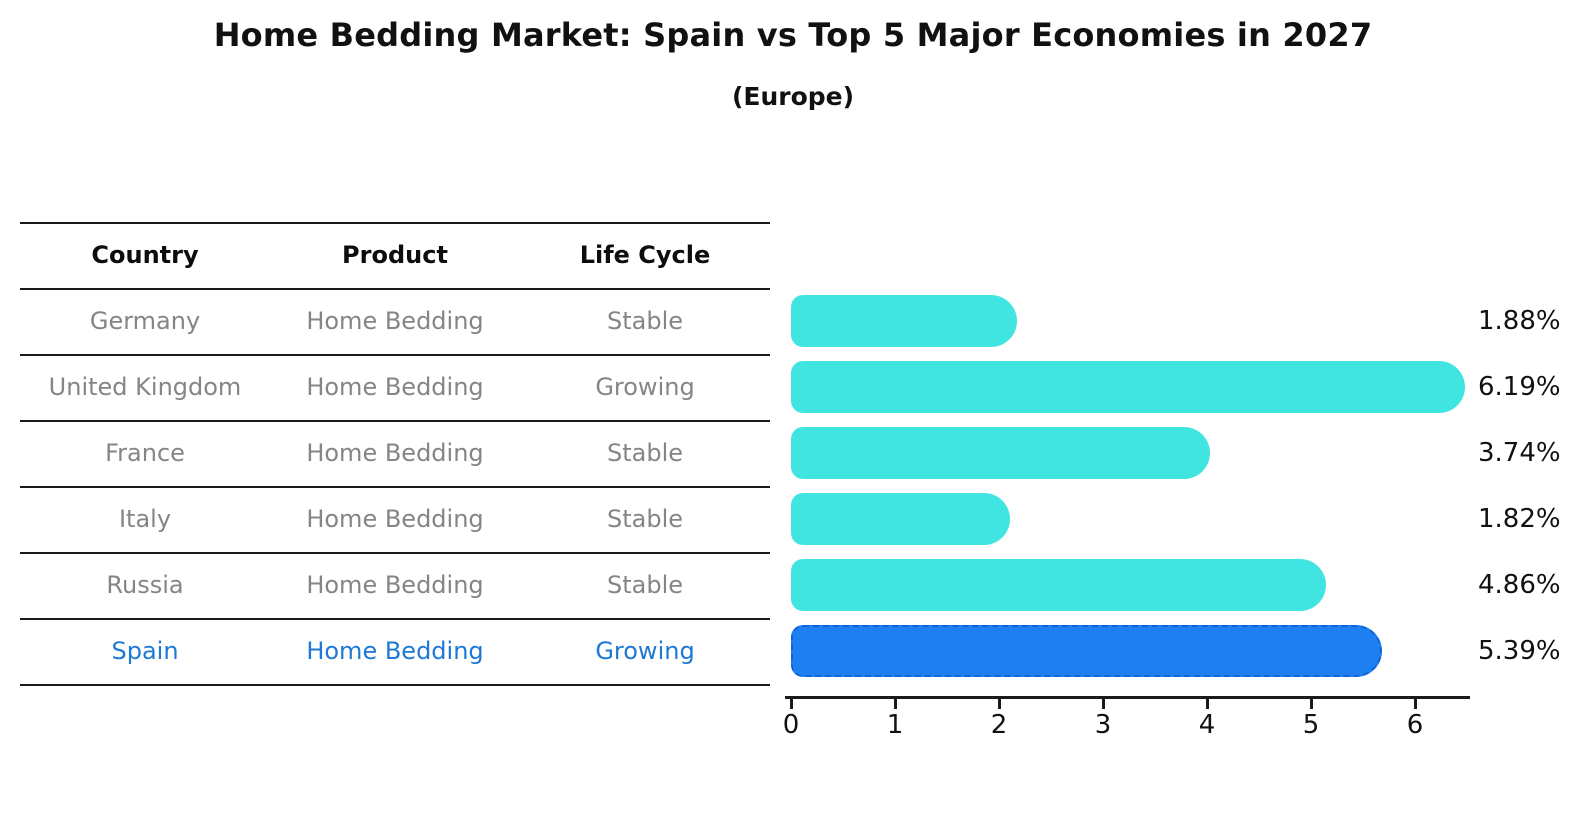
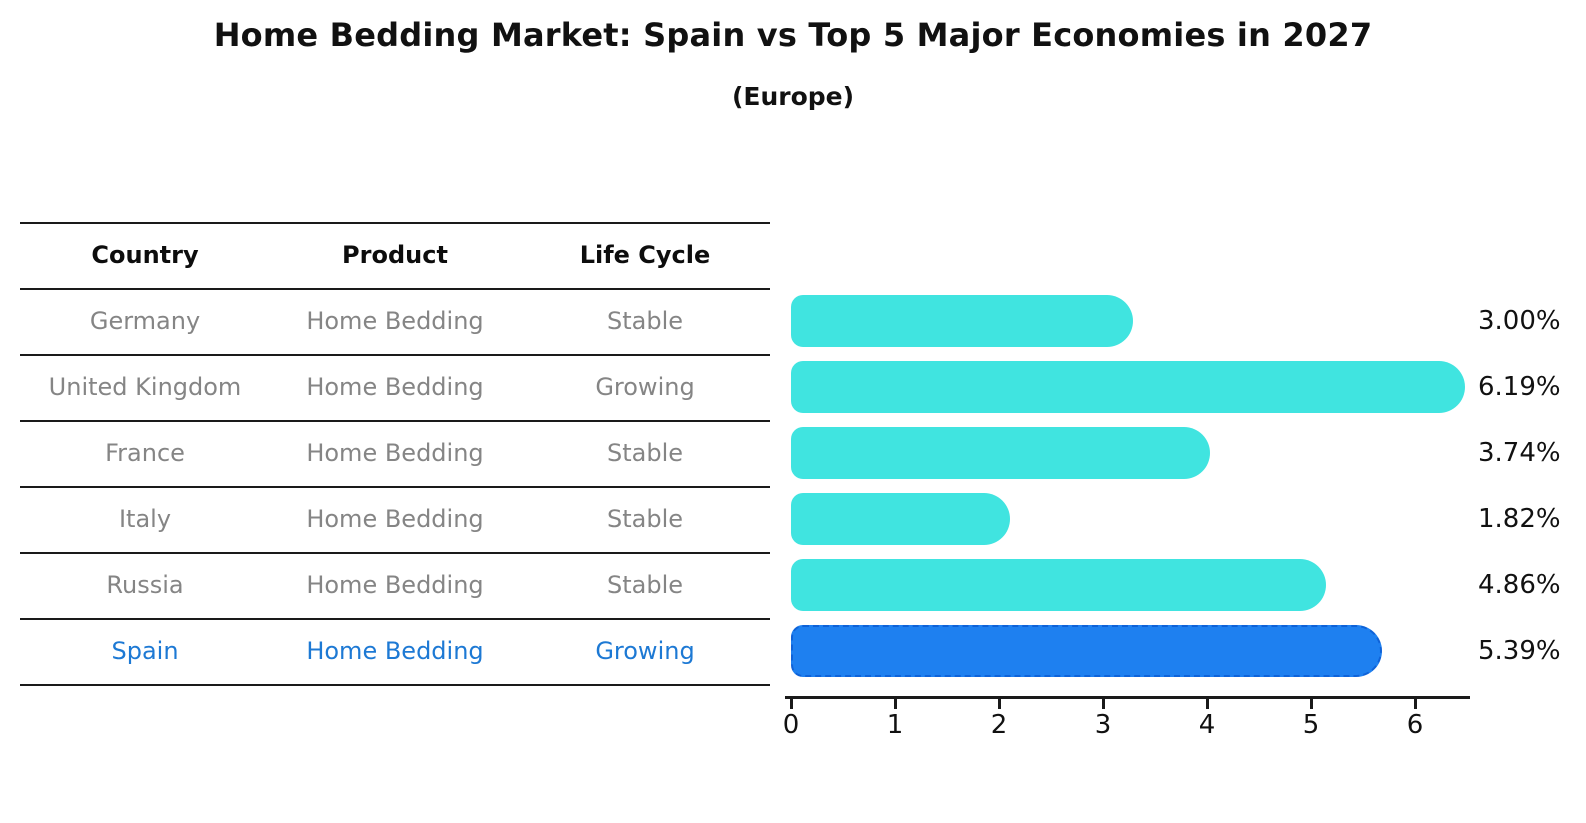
Germany: 1.88% -> 3.00%
